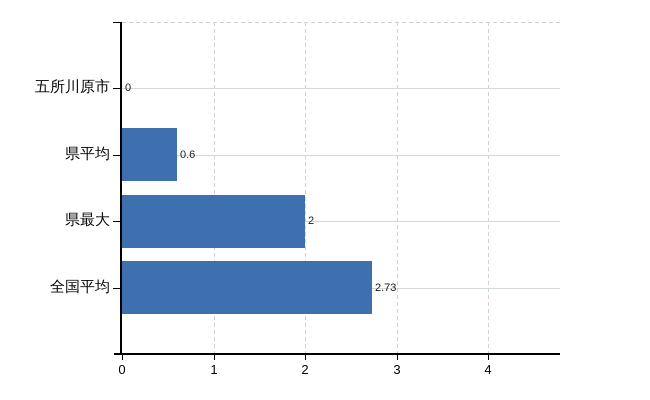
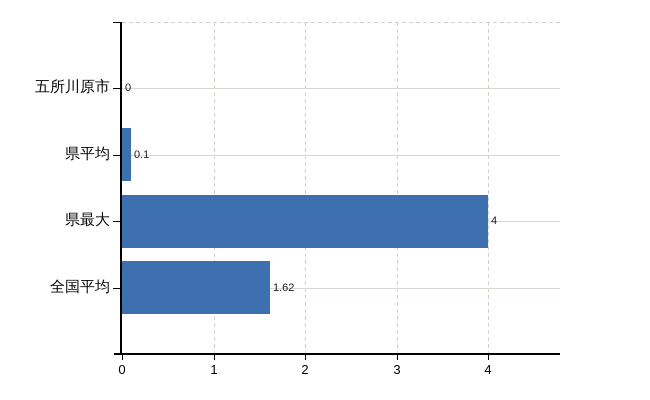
県平均: 0.6 -> 0.1
県最大: 2 -> 4
全国平均: 2.73 -> 1.62
